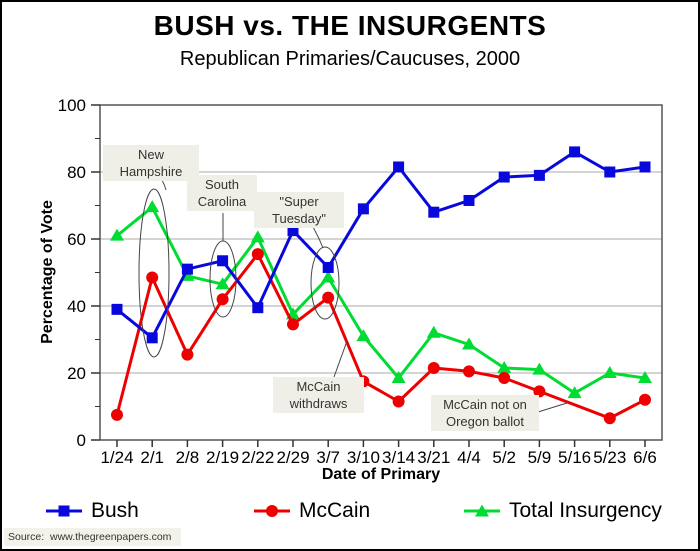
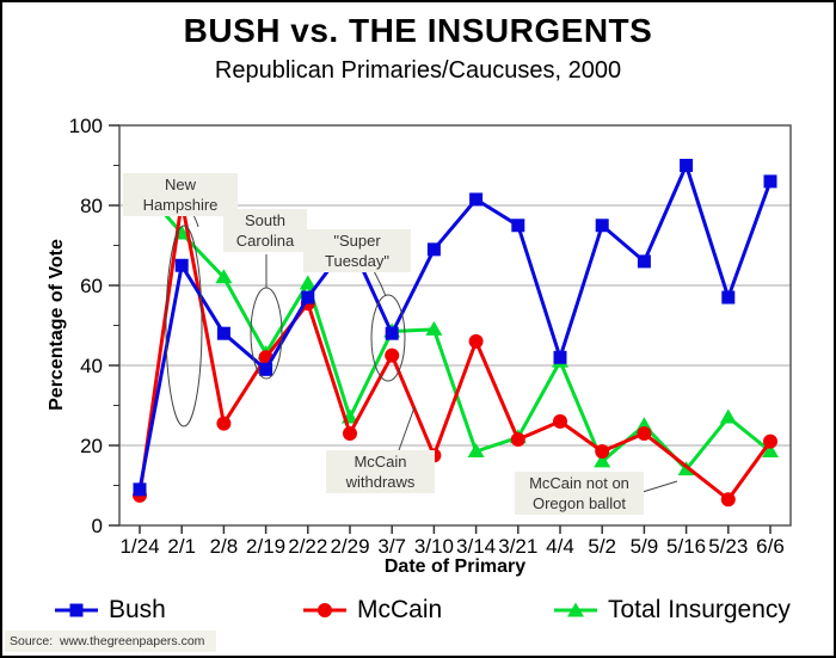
Bush/1/24: 39 -> 9
Total Insurgency/1/24: 61 -> 85
Bush/2/1: 30 -> 65
McCain/2/1: 48 -> 81
Total Insurgency/2/1: 70 -> 73
Bush/2/8: 51 -> 48
Total Insurgency/2/8: 49 -> 62
Bush/2/19: 54 -> 39
Total Insurgency/2/19: 46 -> 43
Bush/2/22: 40 -> 57
Bush/2/29: 62 -> 71
McCain/2/29: 34 -> 23
Total Insurgency/2/29: 38 -> 27
Bush/3/7: 52 -> 48
Total Insurgency/3/10: 31 -> 49
McCain/3/14: 12 -> 46
Bush/3/21: 68 -> 75
Total Insurgency/3/21: 32 -> 22
Bush/4/4: 72 -> 42
McCain/4/4: 20 -> 26
Total Insurgency/4/4: 28 -> 41
Bush/5/2: 78 -> 75
Total Insurgency/5/2: 22 -> 16
Bush/5/9: 79 -> 66
McCain/5/9: 14 -> 23
Total Insurgency/5/9: 21 -> 25
Bush/5/16: 86 -> 90
Bush/5/23: 80 -> 57
Total Insurgency/5/23: 20 -> 27
Bush/6/6: 82 -> 86
McCain/6/6: 12 -> 21
